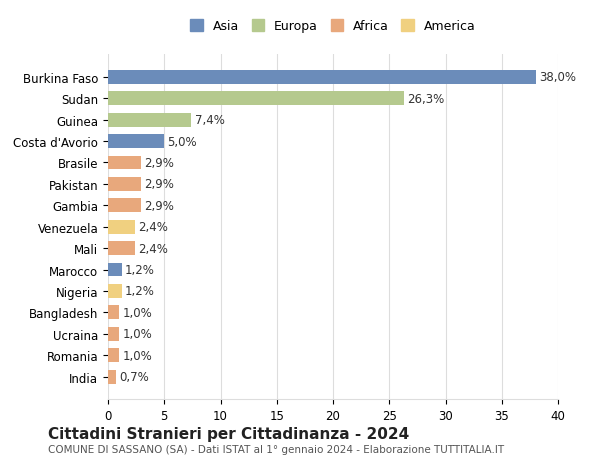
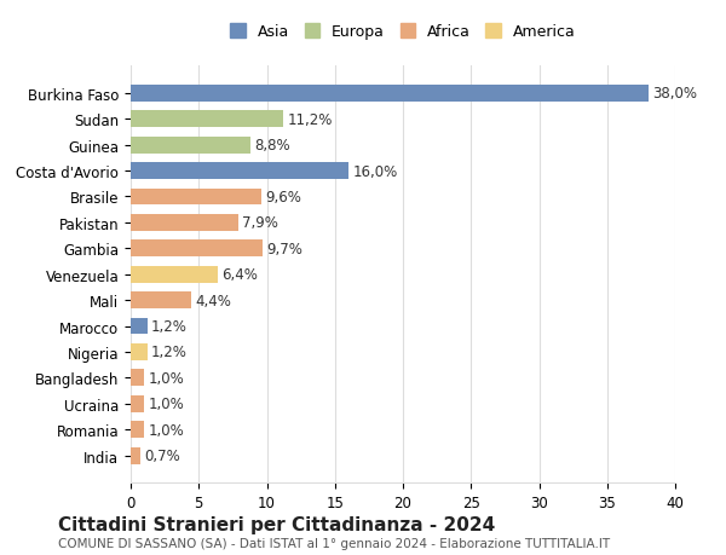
Sudan: 26,3% -> 11,2%
Guinea: 7,4% -> 8,8%
Costa d'Avorio: 5,0% -> 16,0%
Brasile: 2,9% -> 9,6%
Pakistan: 2,9% -> 7,9%
Gambia: 2,9% -> 9,7%
Venezuela: 2,4% -> 6,4%
Mali: 2,4% -> 4,4%
